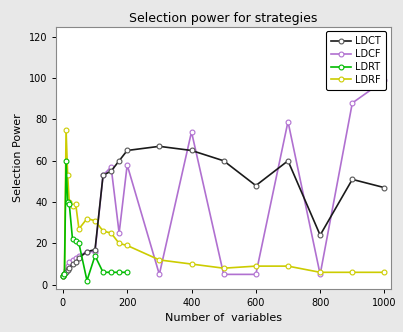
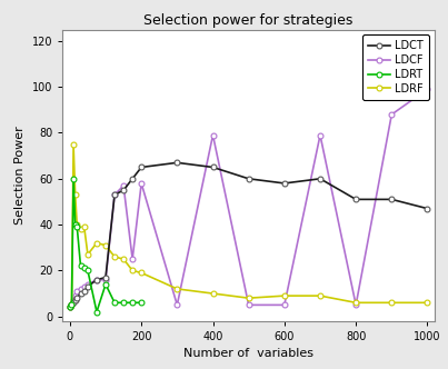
LDCF/400: 74 -> 79
LDCT/600: 48 -> 58
LDCT/800: 24 -> 51
